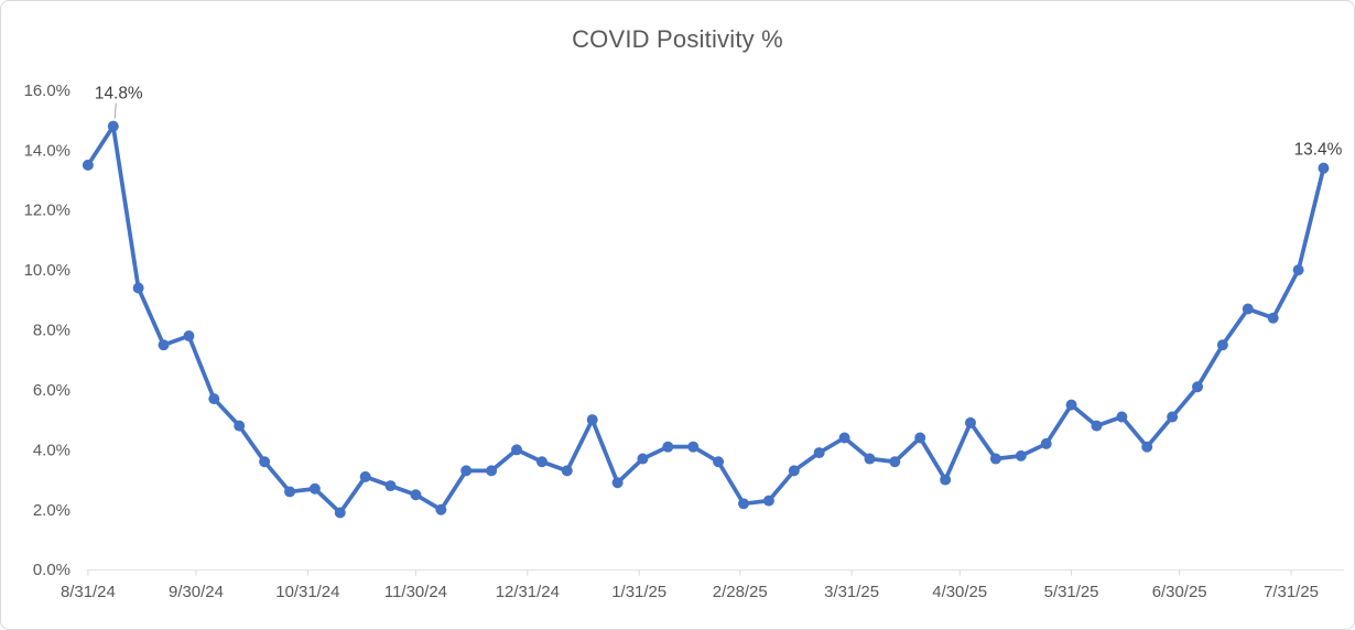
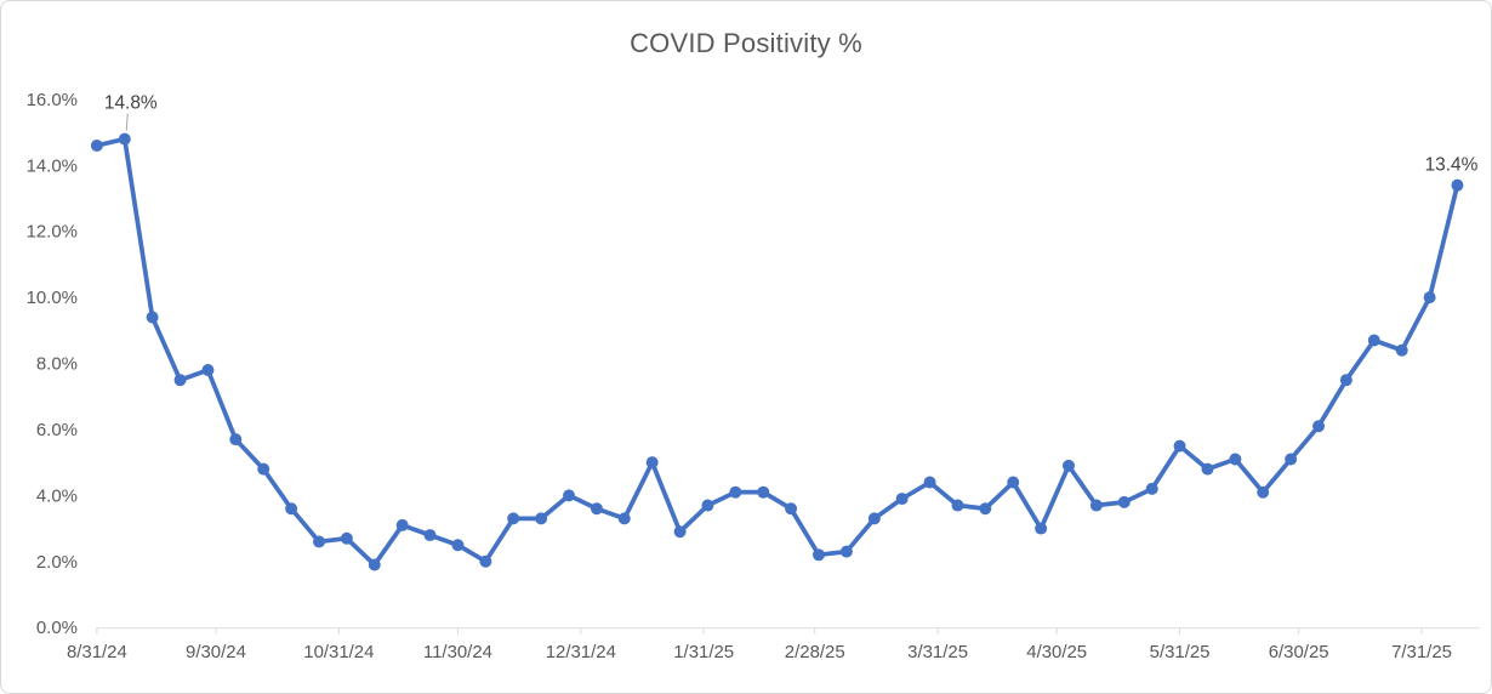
8/31/24: 13.5% -> 14.6%
